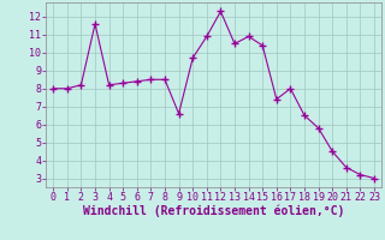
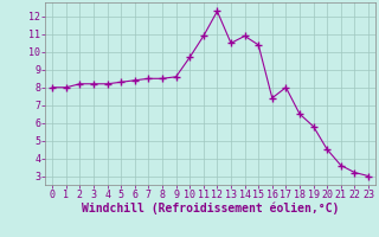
3: 11.6 -> 8.2
9: 6.6 -> 8.6
